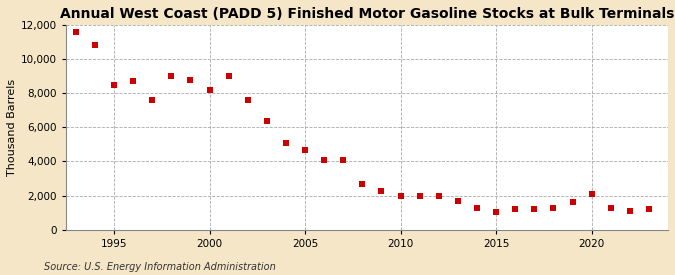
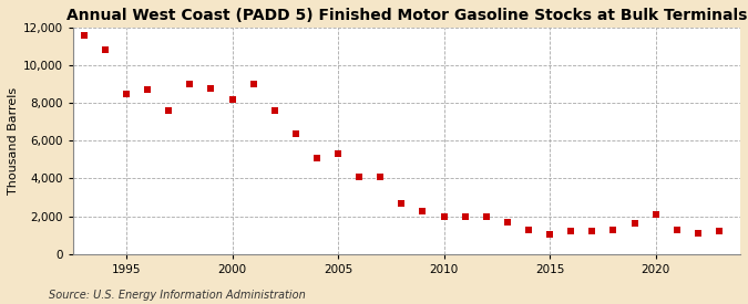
2005: 4,700 -> 5,300
